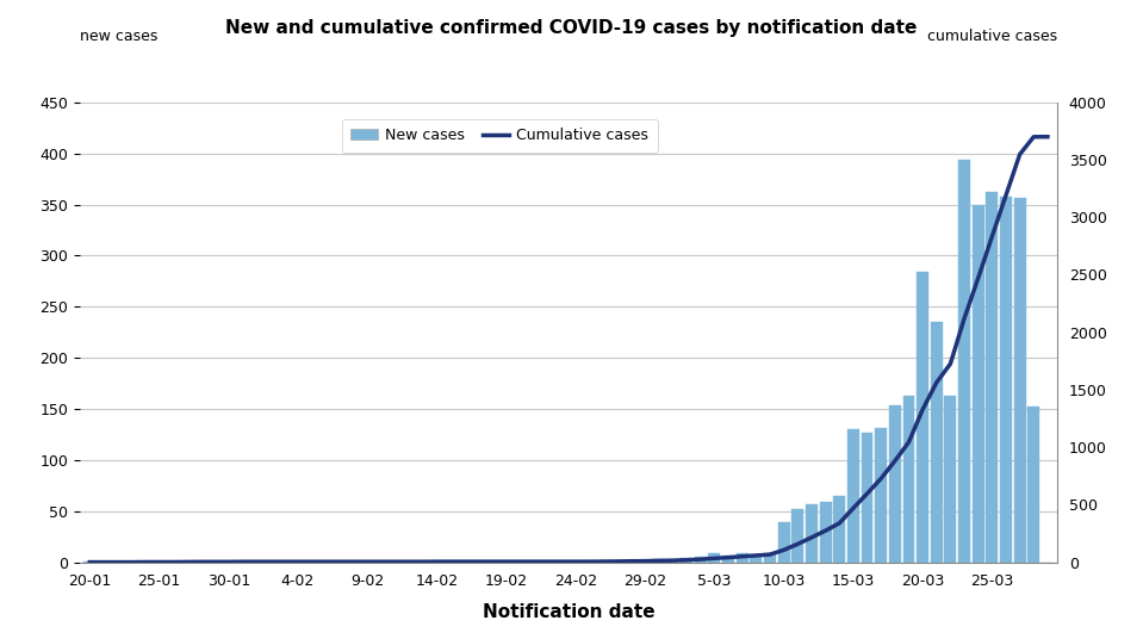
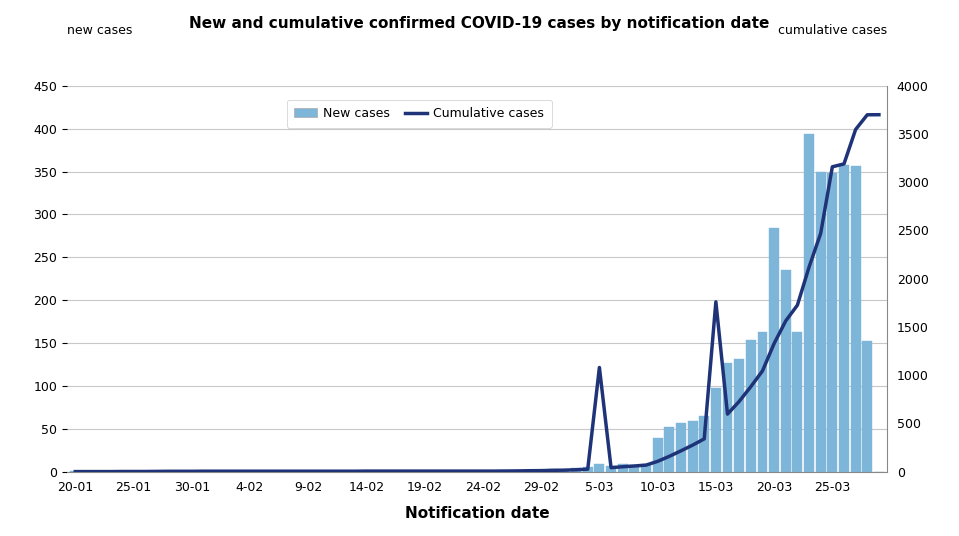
Cumulative cases/5-03: 40 -> 1080
New cases/15-03: 130 -> 98
Cumulative cases/15-03: 470 -> 1760
New cases/25-03: 362 -> 348
Cumulative cases/25-03: 2830 -> 3160
